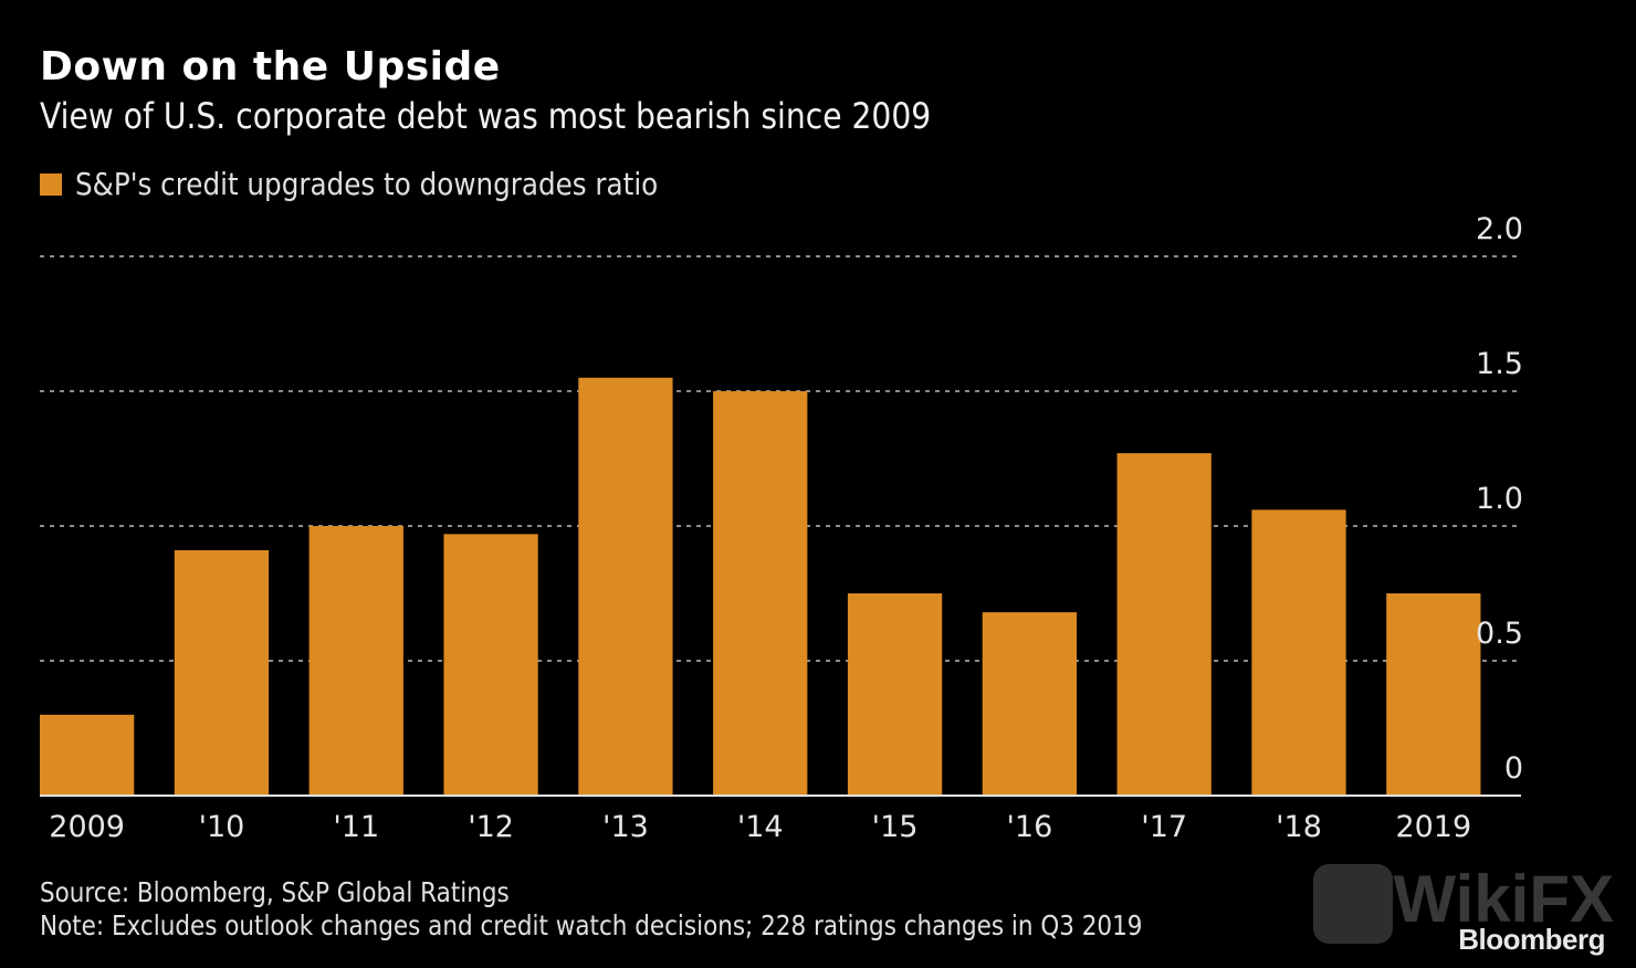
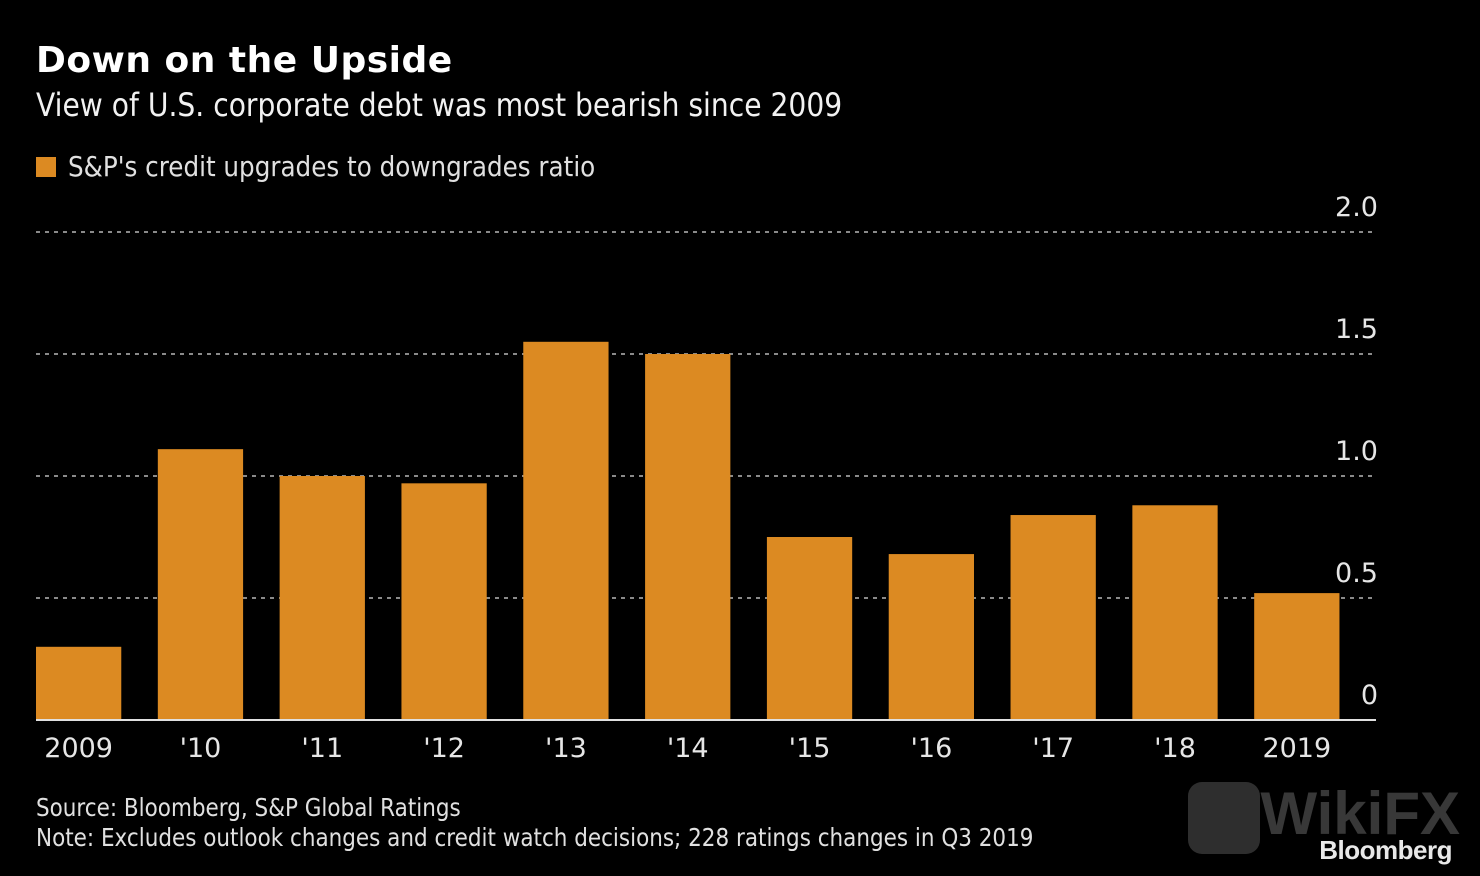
'10: 0.91 -> 1.11
'17: 1.27 -> 0.84
'18: 1.06 -> 0.88
2019: 0.75 -> 0.52
